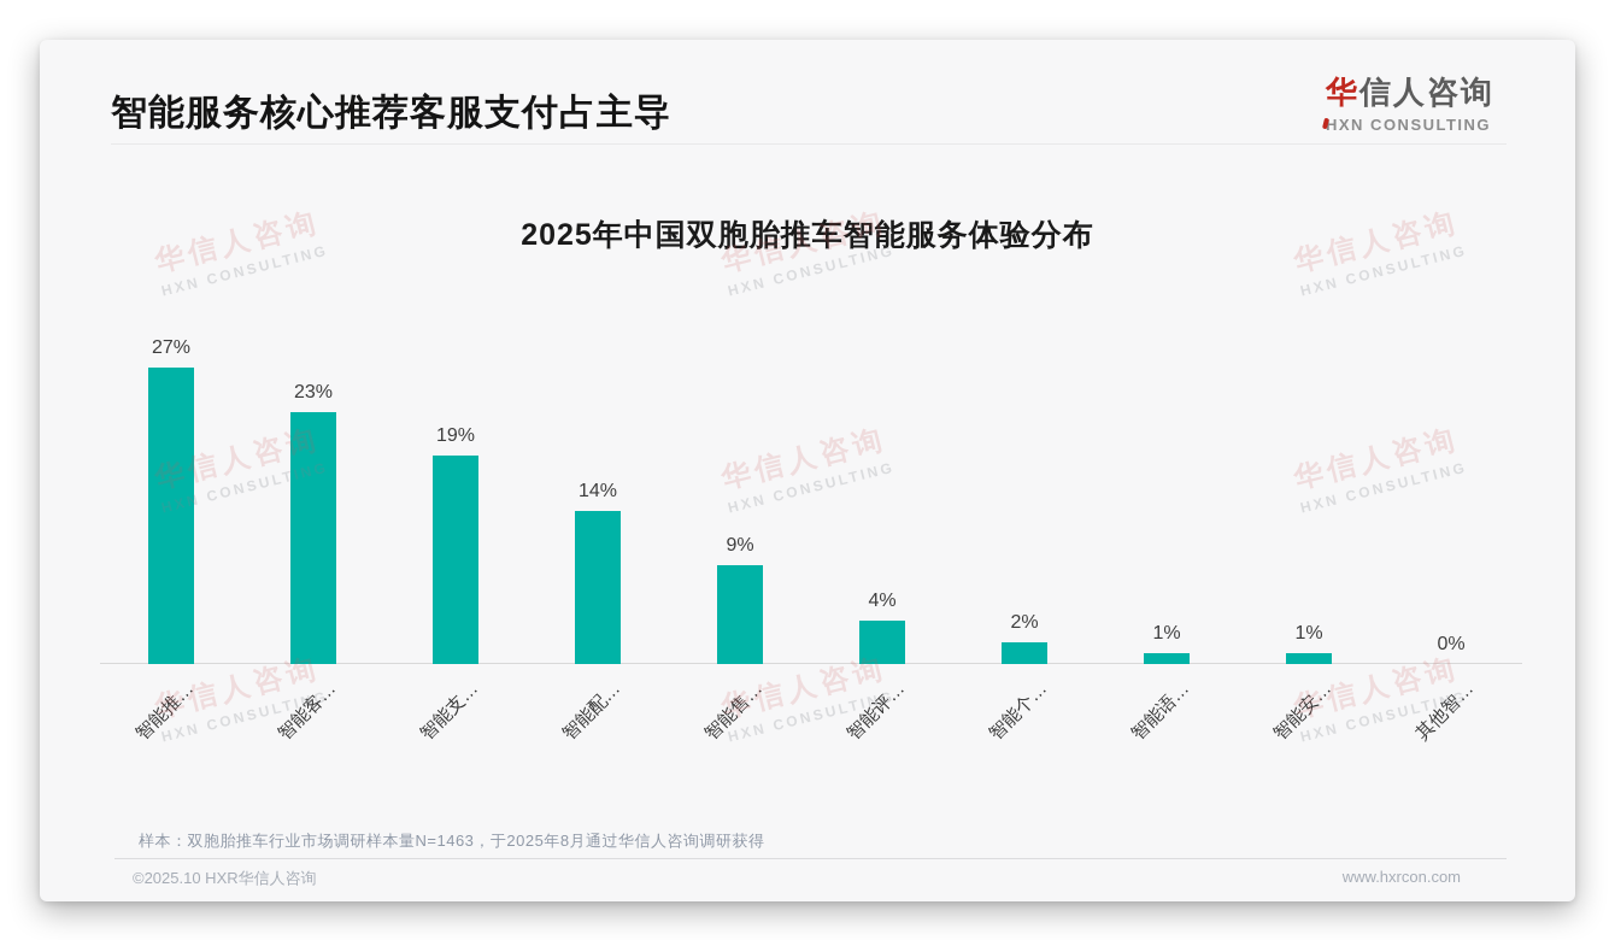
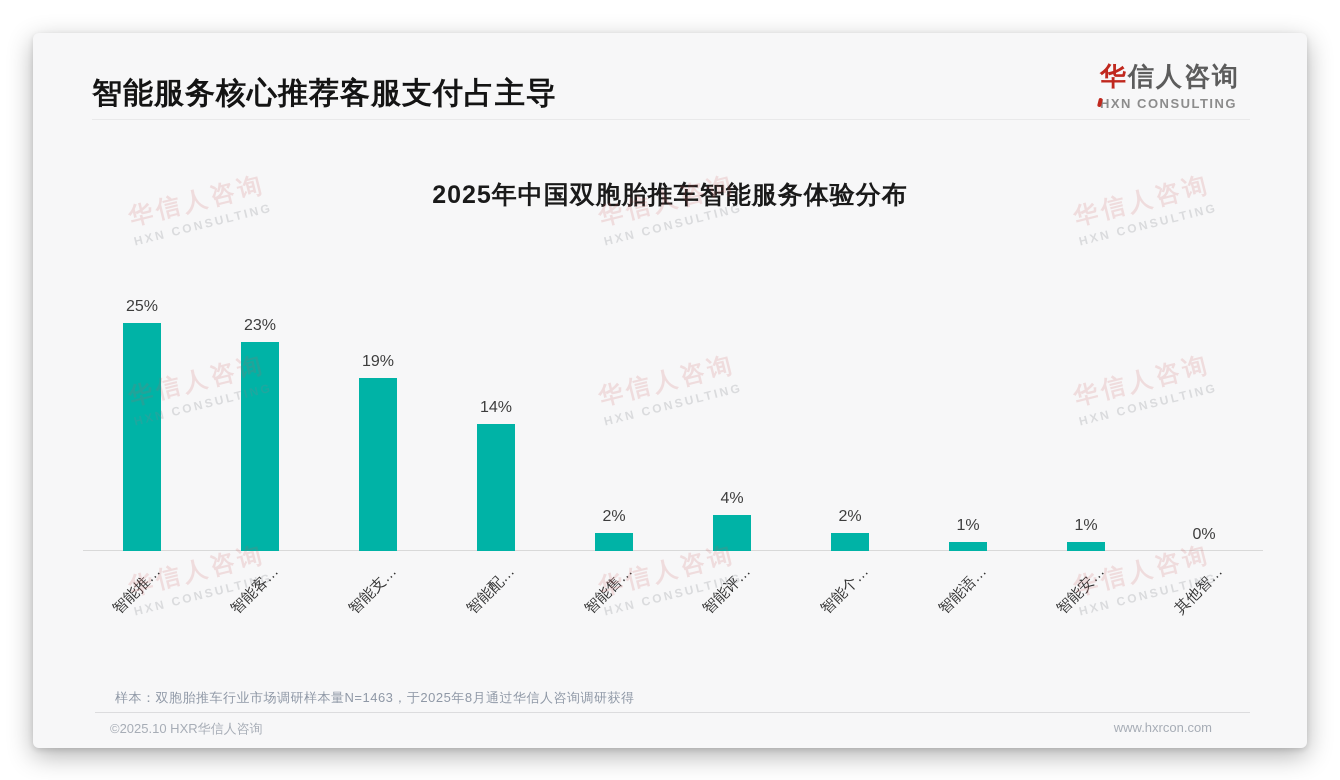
智能推…: 27% -> 25%
智能售…: 9% -> 2%
